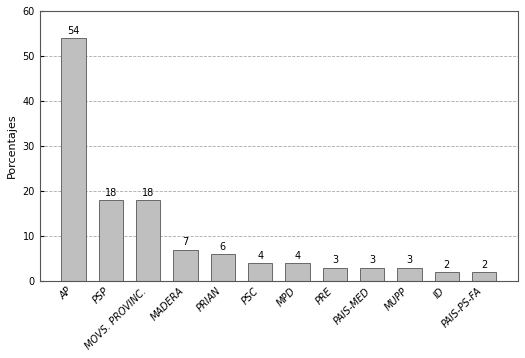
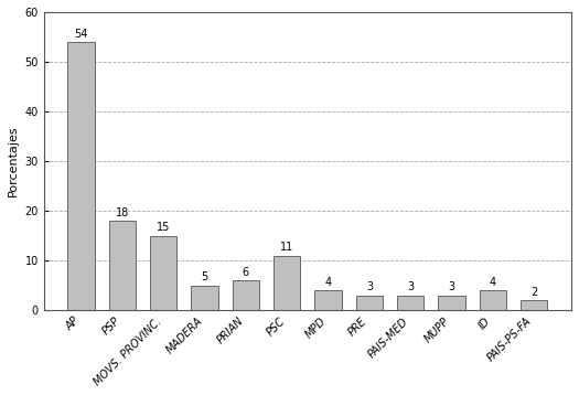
MOVS. PROVINC.: 18 -> 15
MADERA: 7 -> 5
PSC: 4 -> 11
ID: 2 -> 4
